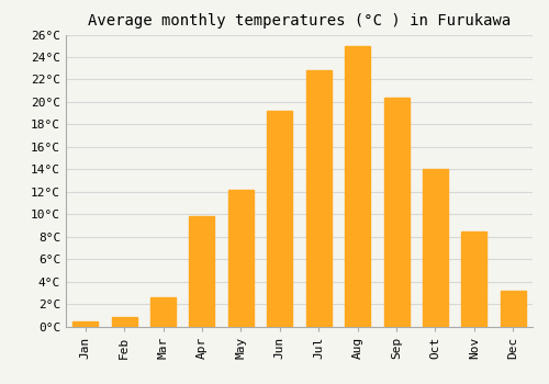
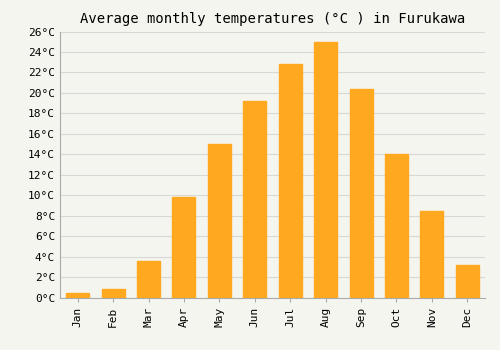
Mar: 2.6°C -> 3.6°C
May: 12.2°C -> 15.0°C
